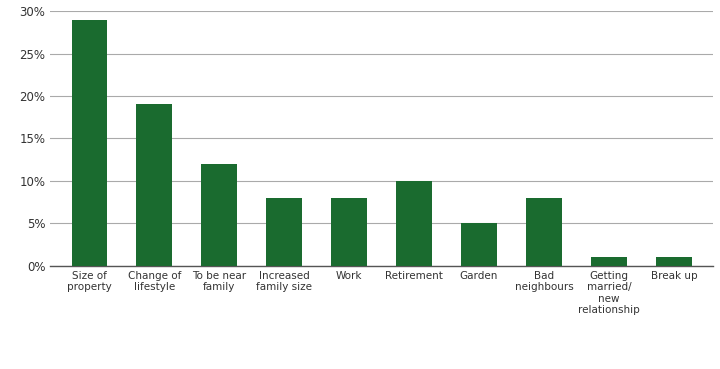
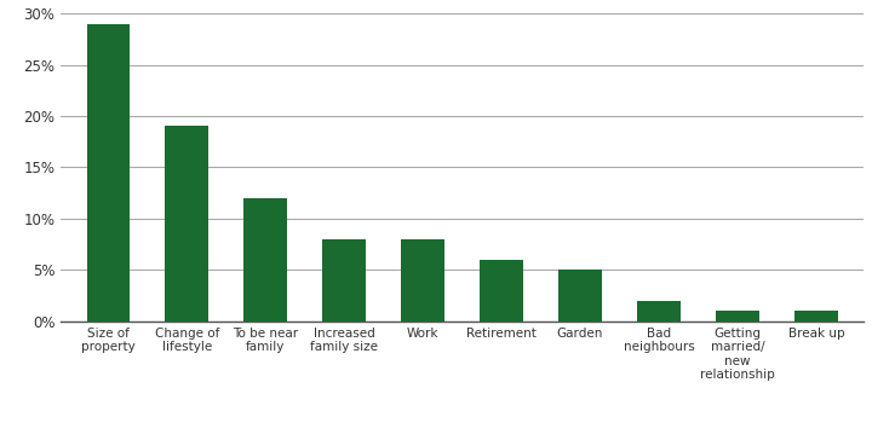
Retirement: 10% -> 6%
Bad neighbours: 8% -> 2%
